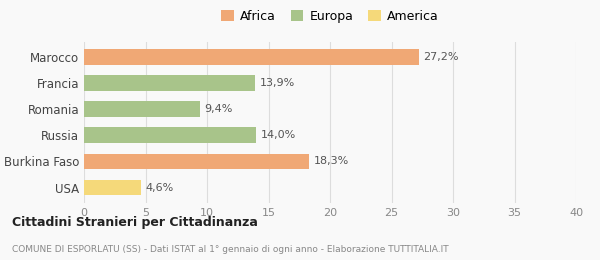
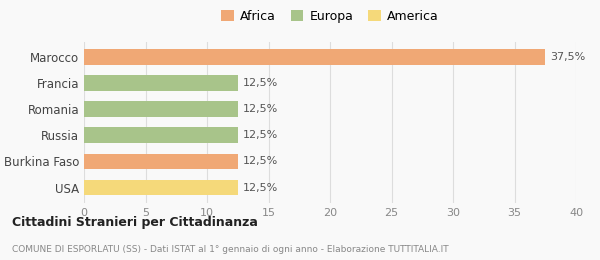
Marocco: 27,2% -> 37,5%
Francia: 13,9% -> 12,5%
Romania: 9,4% -> 12,5%
Russia: 14,0% -> 12,5%
Burkina Faso: 18,3% -> 12,5%
USA: 4,6% -> 12,5%
